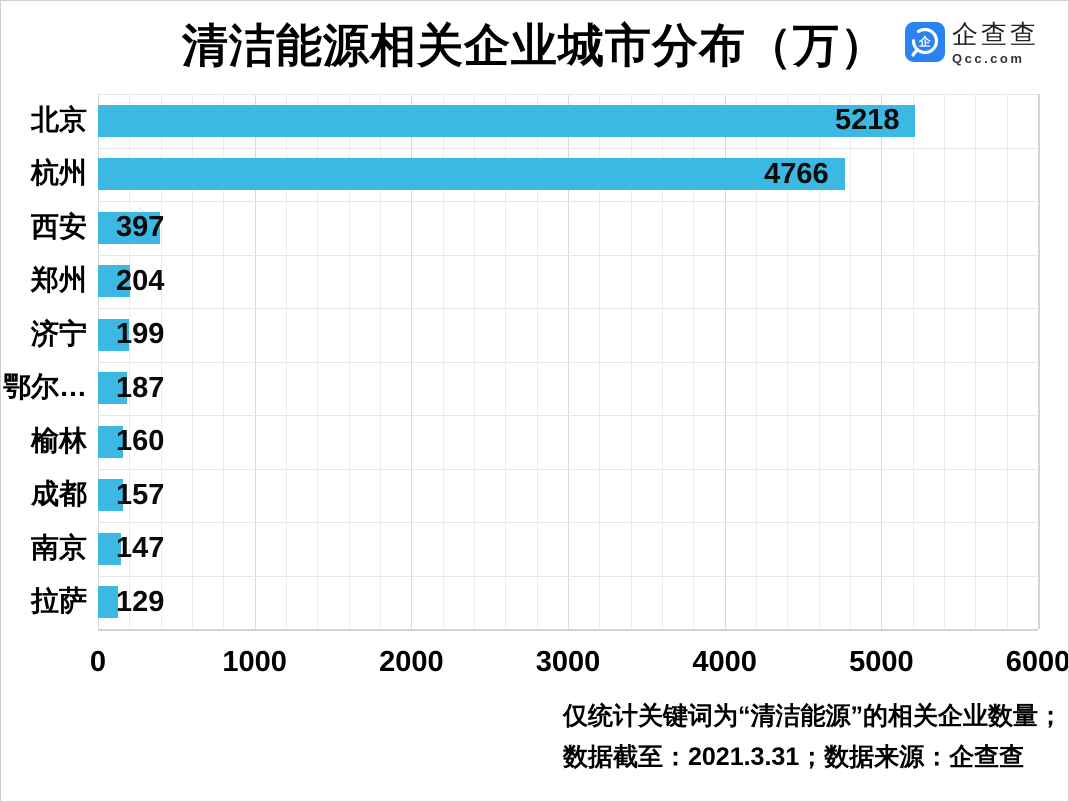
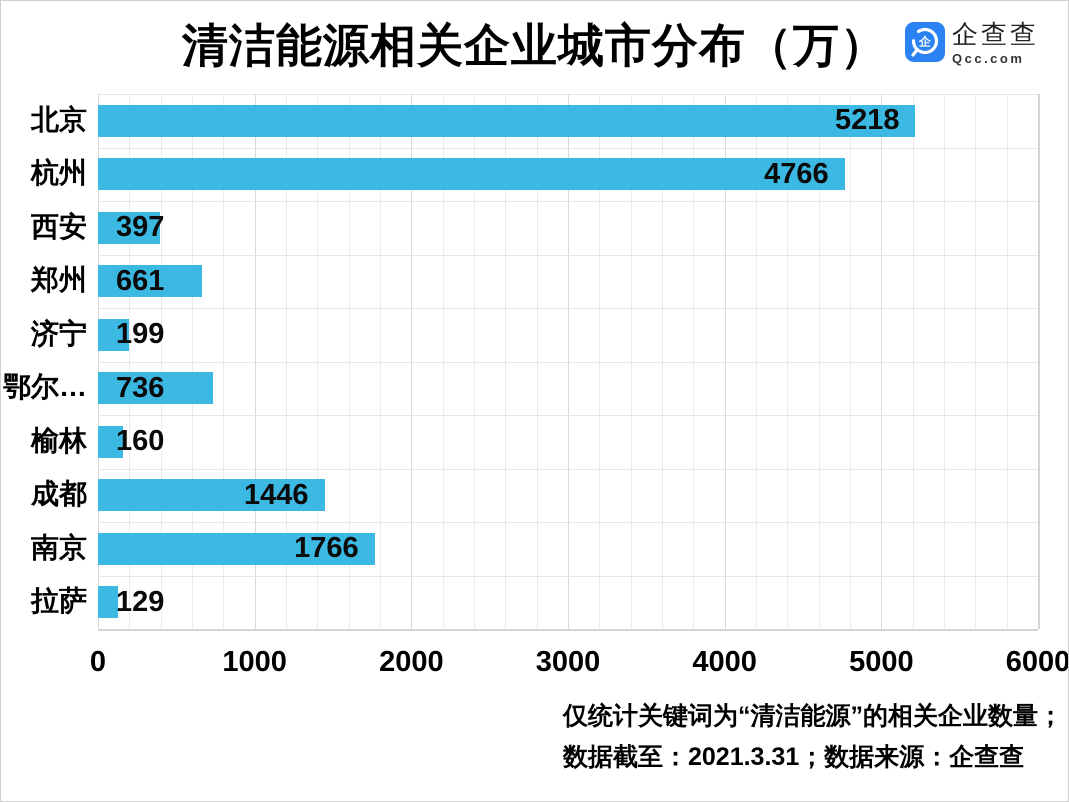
郑州: 204 -> 661
鄂尔…: 187 -> 736
成都: 157 -> 1446
南京: 147 -> 1766
